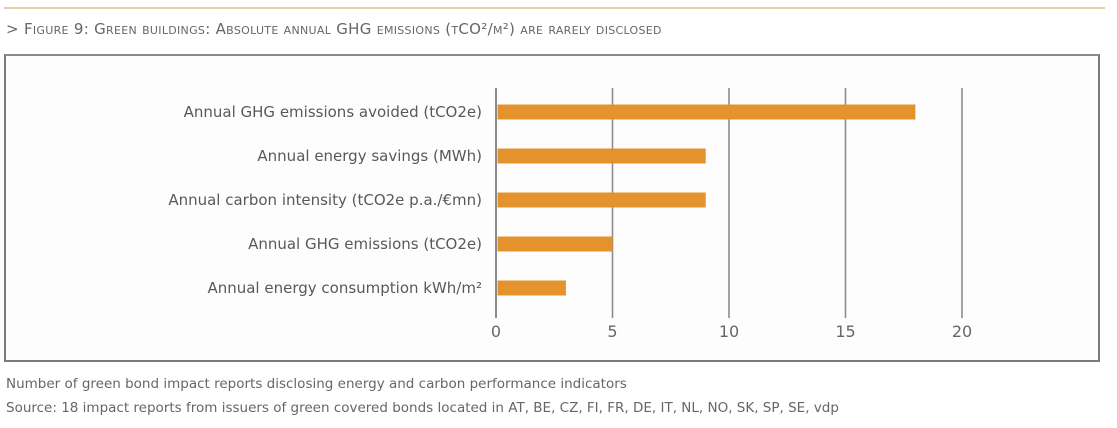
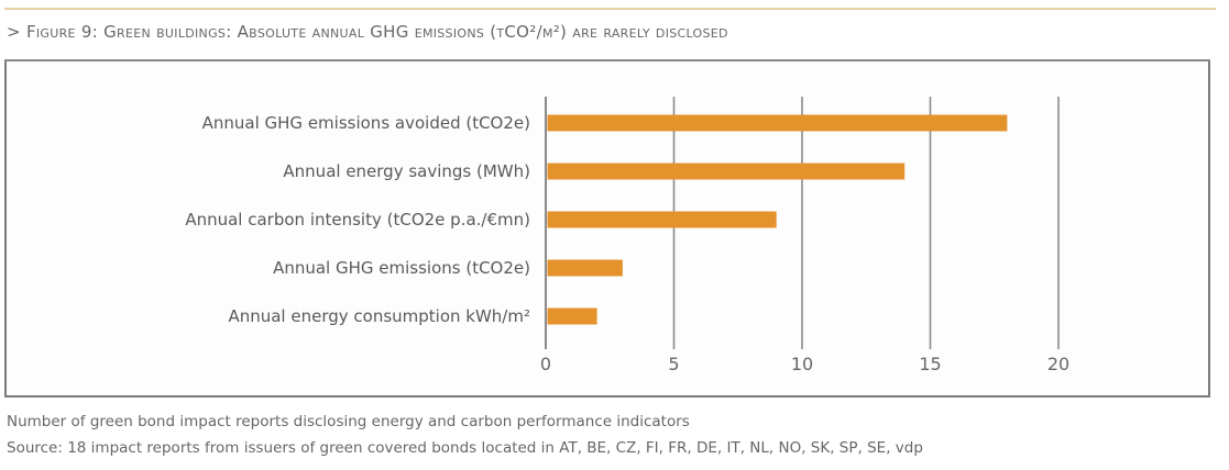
Annual energy savings (MWh): 9 -> 14
Annual GHG emissions (tCO2e): 5 -> 3
Annual energy consumption kWh/m²: 3 -> 2
